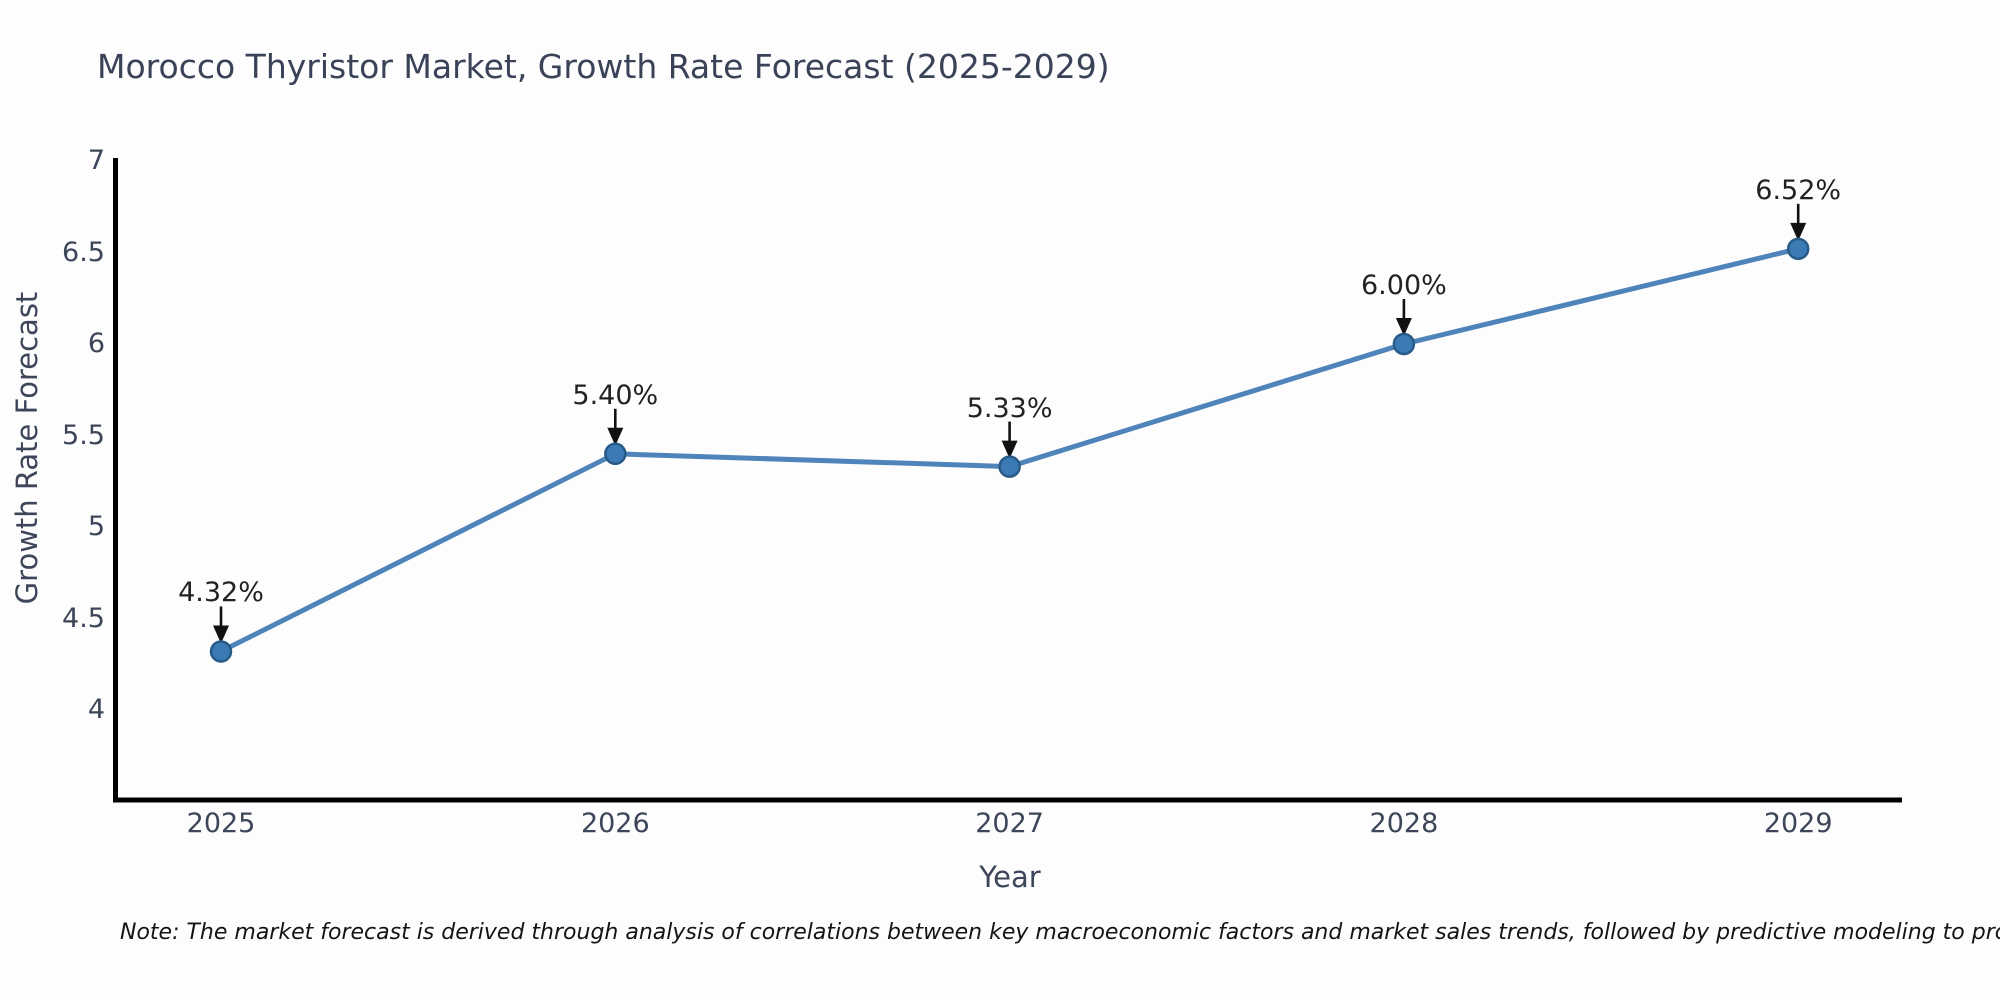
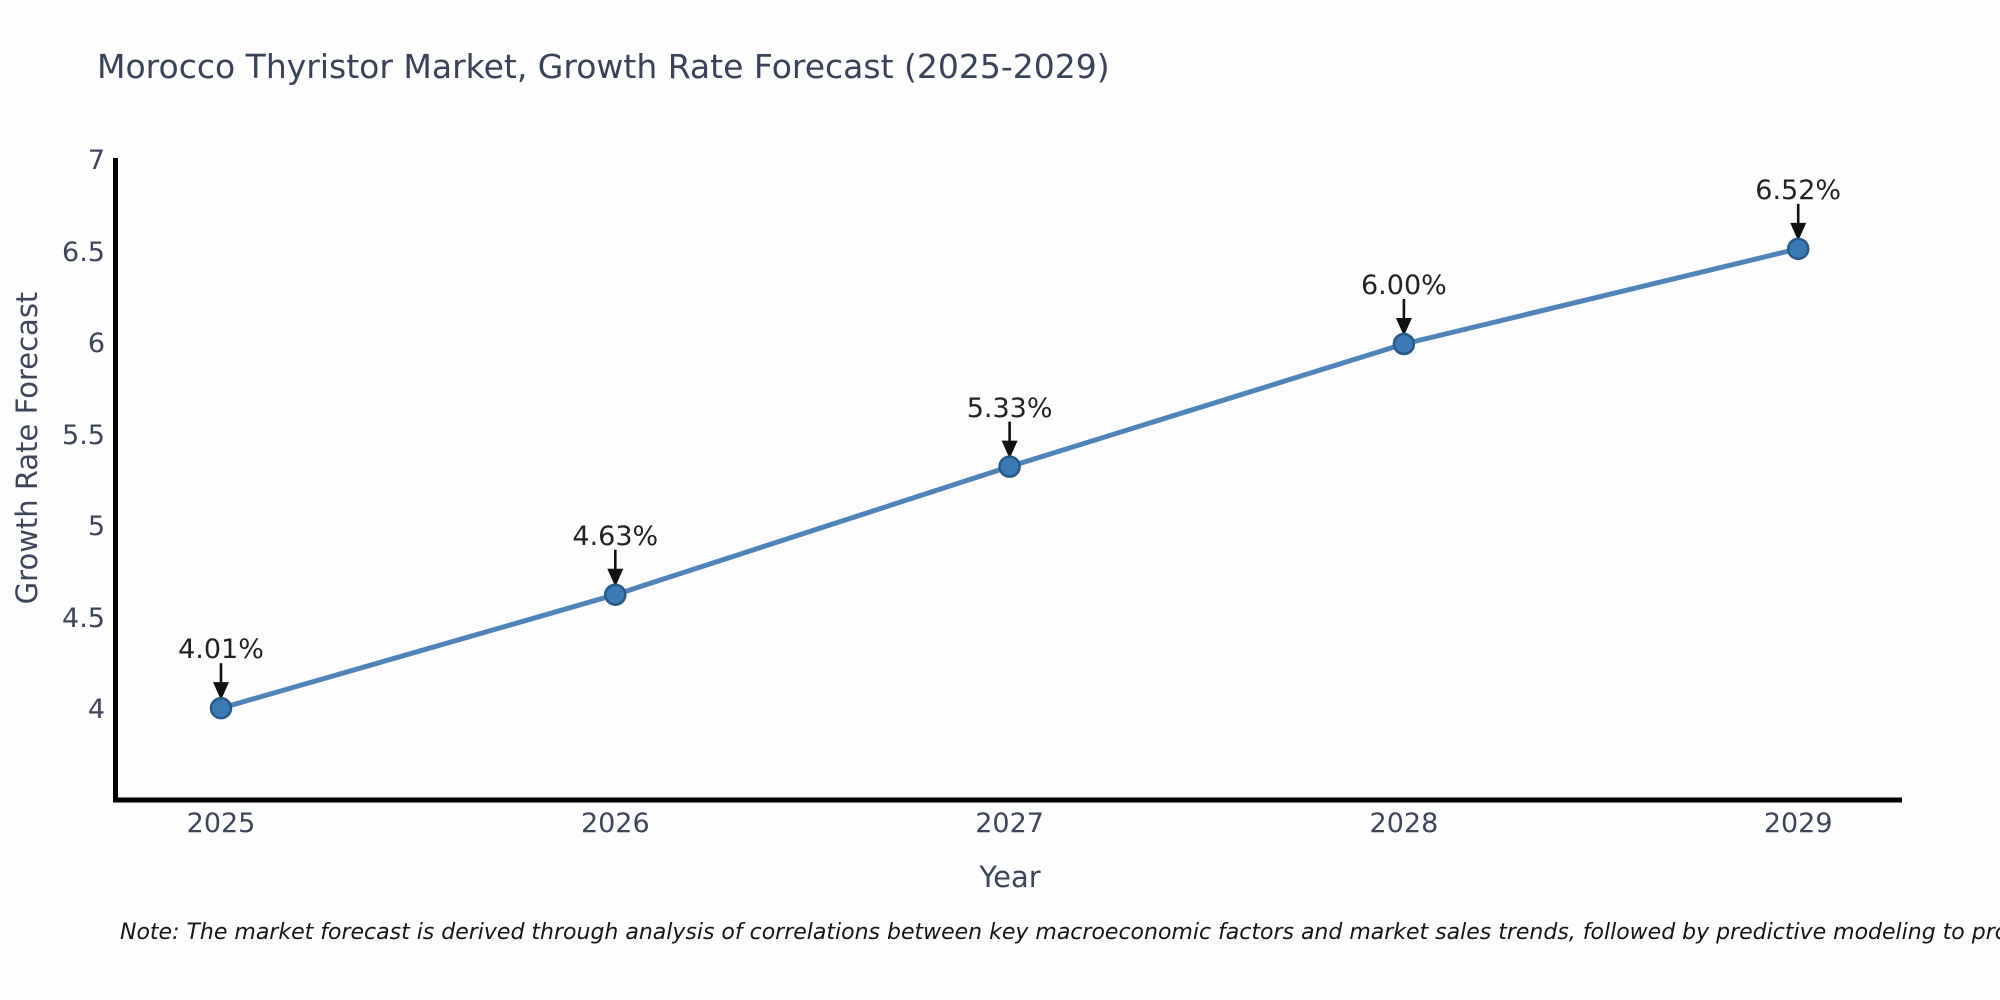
2025: 4.32% -> 4.01%
2026: 5.40% -> 4.63%
